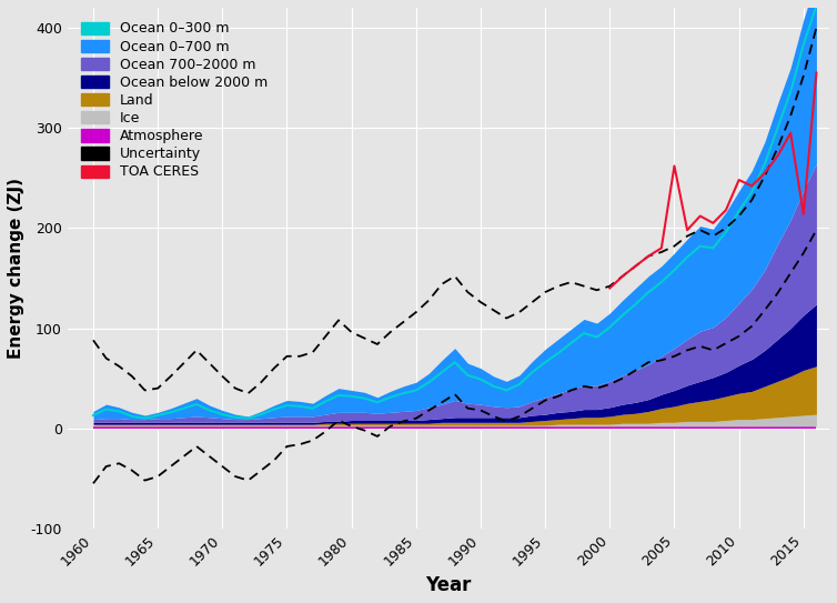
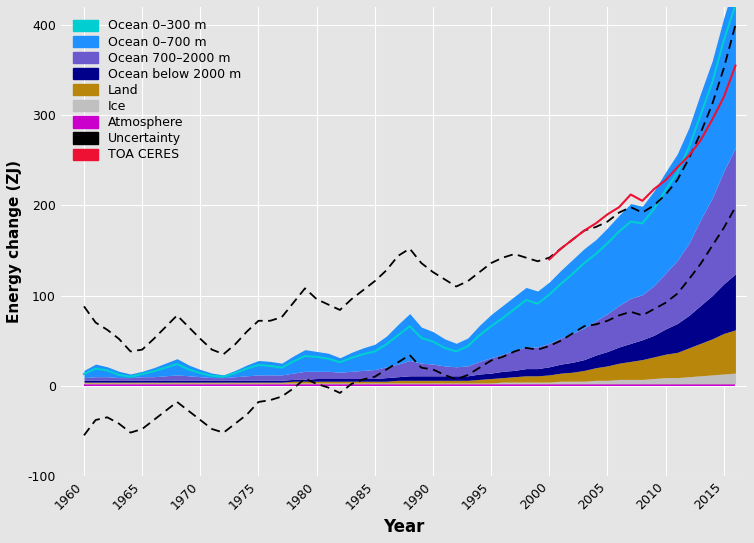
TOA CERES/2005: 262 -> 190
TOA CERES/2010: 248 -> 228
TOA CERES/2015: 214 -> 320
